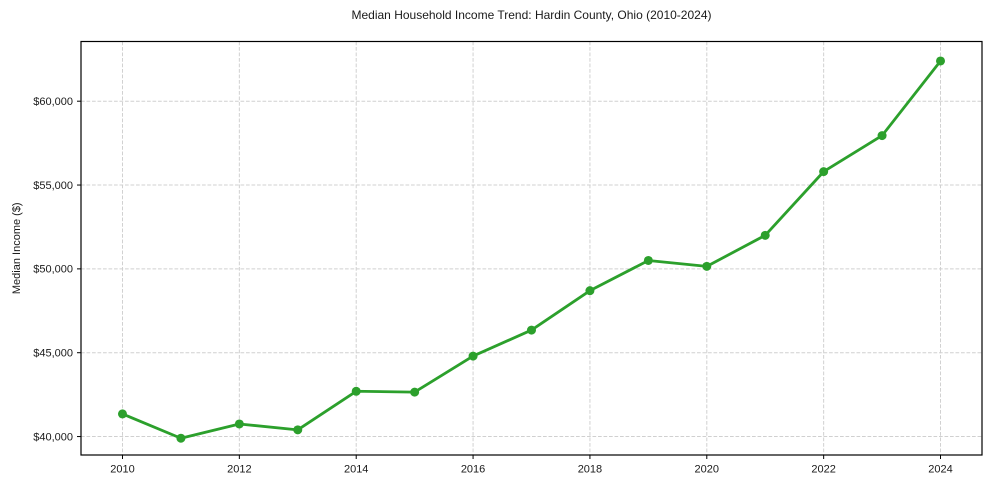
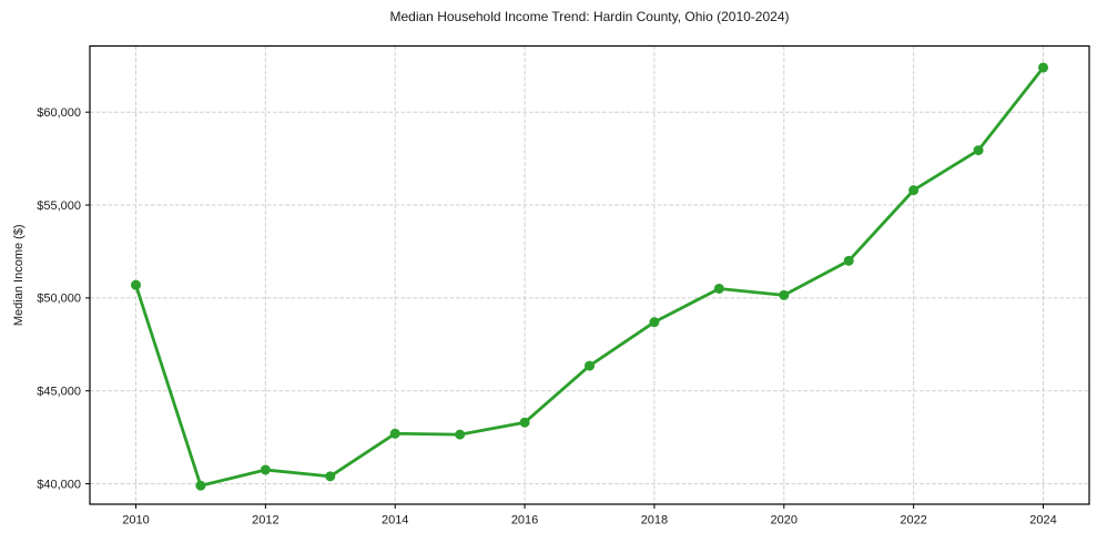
2010: $41400 -> $50700
2016: $44800 -> $43300
